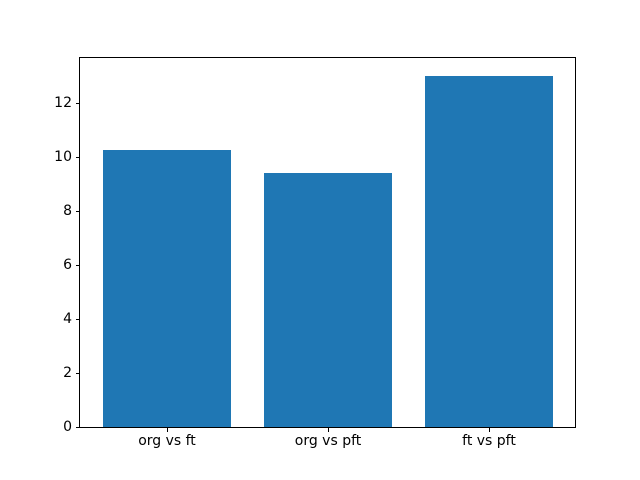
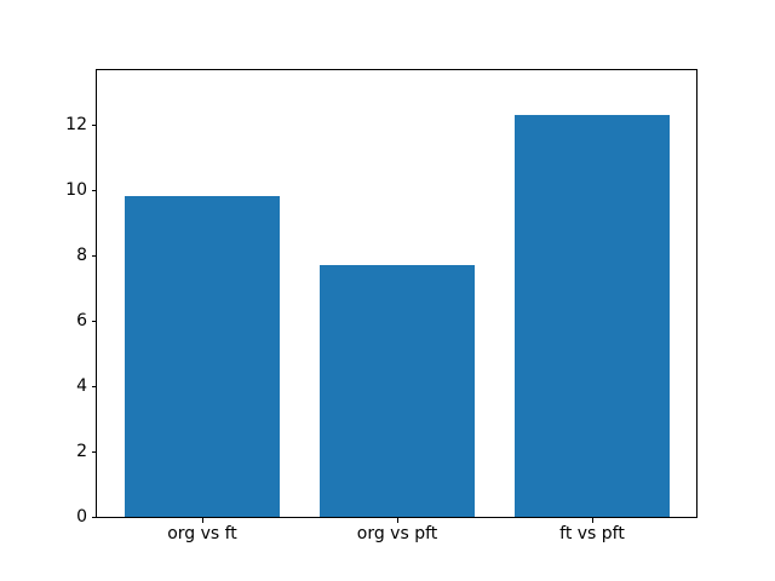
org vs ft: 10.2 -> 9.8
org vs pft: 9.4 -> 7.7
ft vs pft: 13.0 -> 12.3
